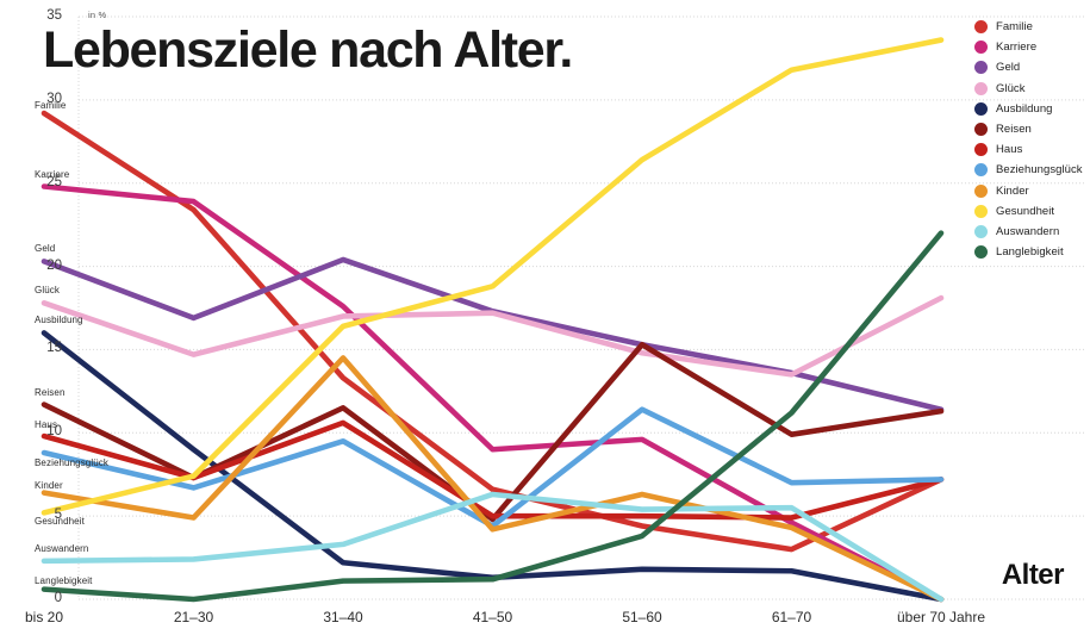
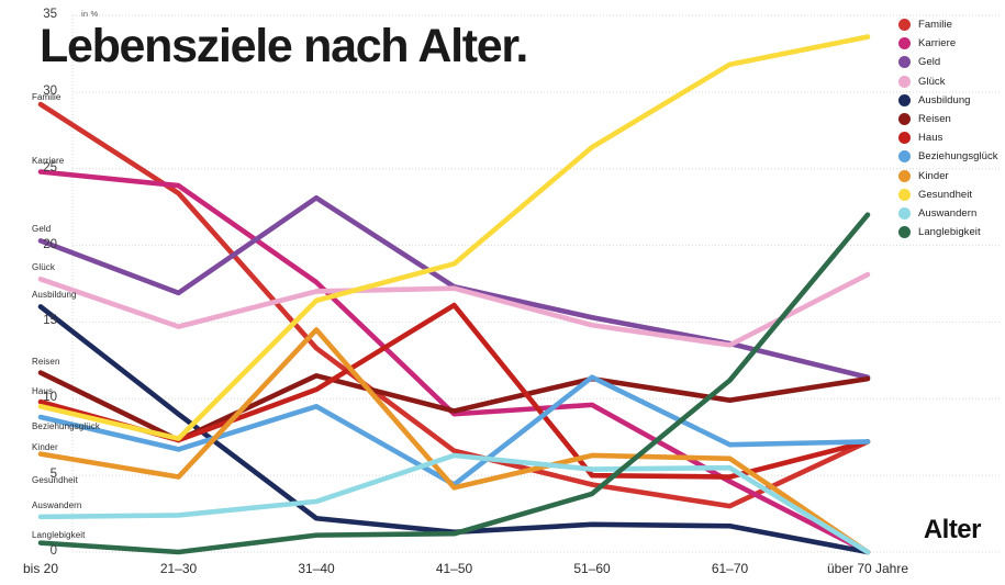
Gesundheit/bis 20: 5.2 -> 9.5
Geld/31–40: 20.4 -> 23.1
Reisen/41–50: 4.8 -> 9.2
Haus/41–50: 5.0 -> 16.1
Reisen/51–60: 15.3 -> 11.3
Kinder/61–70: 4.3 -> 6.1
